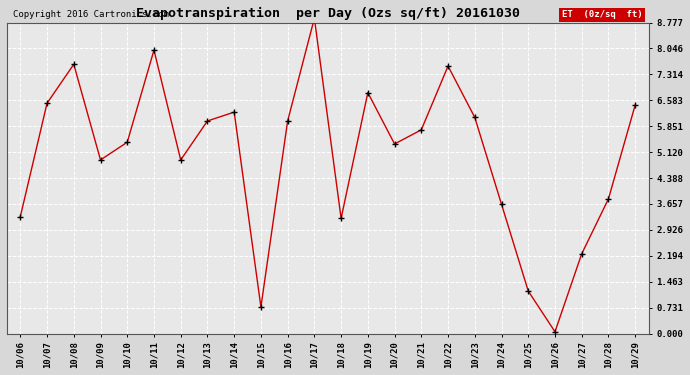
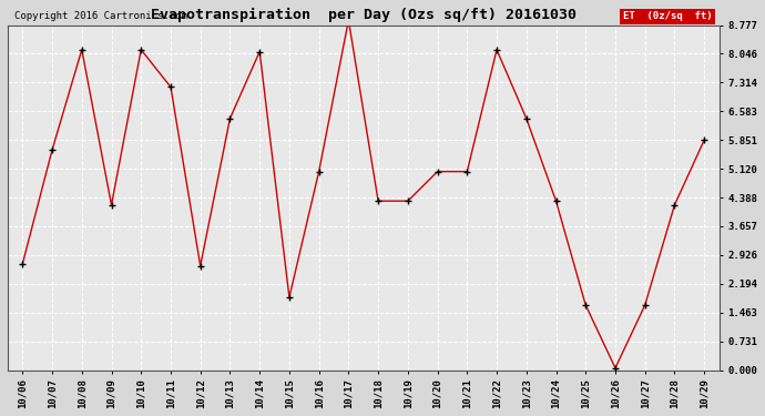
10/06: 3.30 -> 2.70
10/07: 6.50 -> 5.60
10/08: 7.60 -> 8.15
10/09: 4.90 -> 4.20
10/10: 5.40 -> 8.15
10/11: 8.00 -> 7.20
10/12: 4.90 -> 2.65
10/13: 6.00 -> 6.40
10/14: 6.25 -> 8.10
10/15: 0.75 -> 1.85
10/16: 6.00 -> 5.05
10/18: 3.25 -> 4.30
10/19: 6.80 -> 4.30
10/20: 5.35 -> 5.05
10/21: 5.75 -> 5.05
10/22: 7.55 -> 8.15
10/23: 6.10 -> 6.40
10/24: 3.65 -> 4.30
10/25: 1.20 -> 1.65
10/27: 2.25 -> 1.65
10/28: 3.80 -> 4.20
10/29: 6.45 -> 5.85
